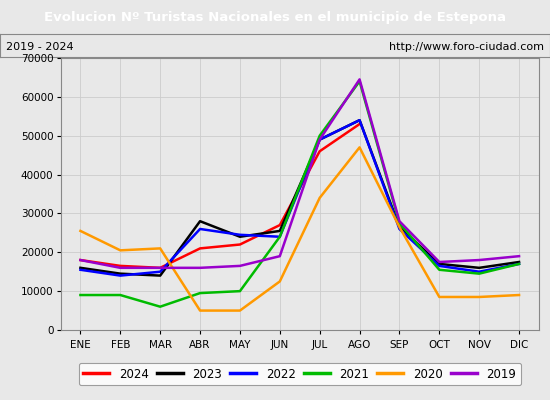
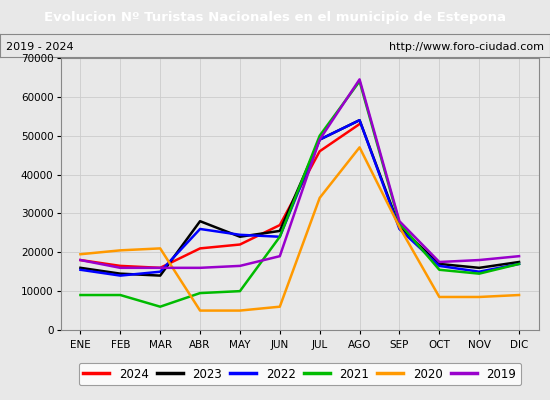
2020/ENE: 25500 -> 19500
2020/JUN: 12500 -> 6000
